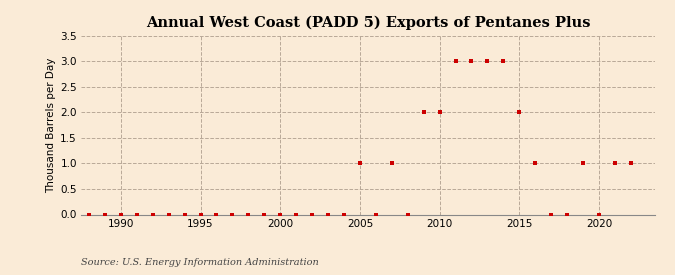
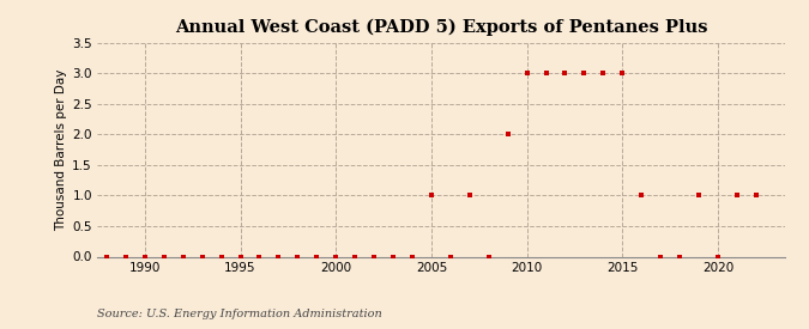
2010: 2 -> 3
2015: 2 -> 3
